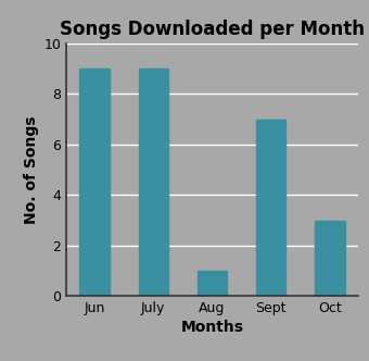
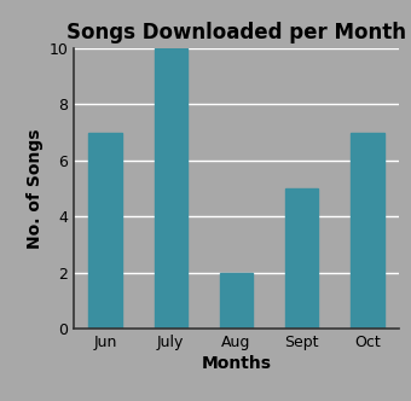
Jun: 9 -> 7
July: 9 -> 10
Aug: 1 -> 2
Sept: 7 -> 5
Oct: 3 -> 7
